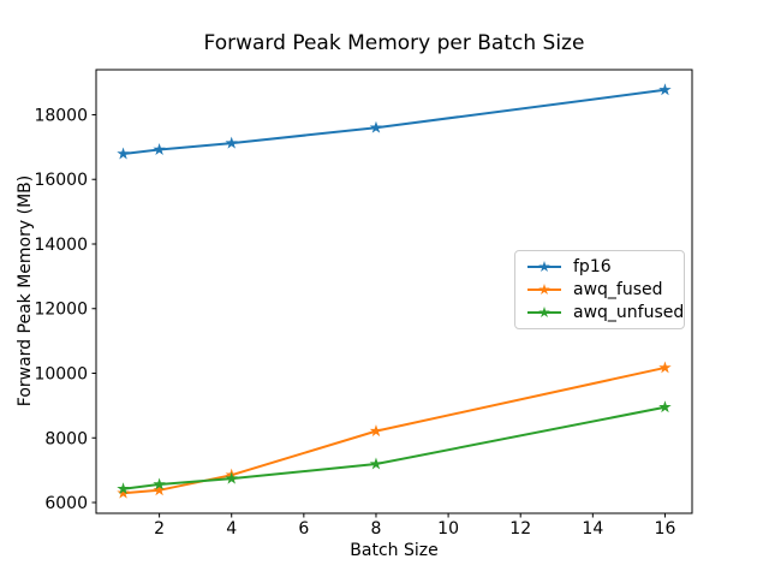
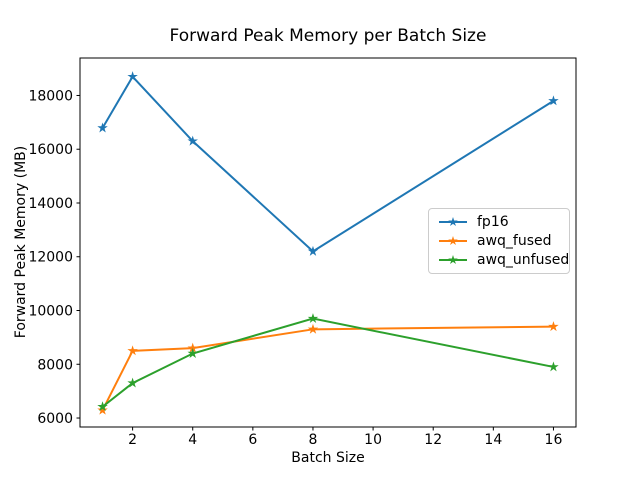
fp16/2: 16900 -> 18700
awq_fused/2: 6400 -> 8500
awq_unfused/2: 6600 -> 7300
fp16/4: 17100 -> 16300
awq_fused/4: 6800 -> 8600
awq_unfused/4: 6700 -> 8400
fp16/8: 17600 -> 12200
awq_fused/8: 8200 -> 9300
awq_unfused/8: 7200 -> 9700
fp16/16: 18800 -> 17800
awq_fused/16: 10200 -> 9400
awq_unfused/16: 9000 -> 7900
